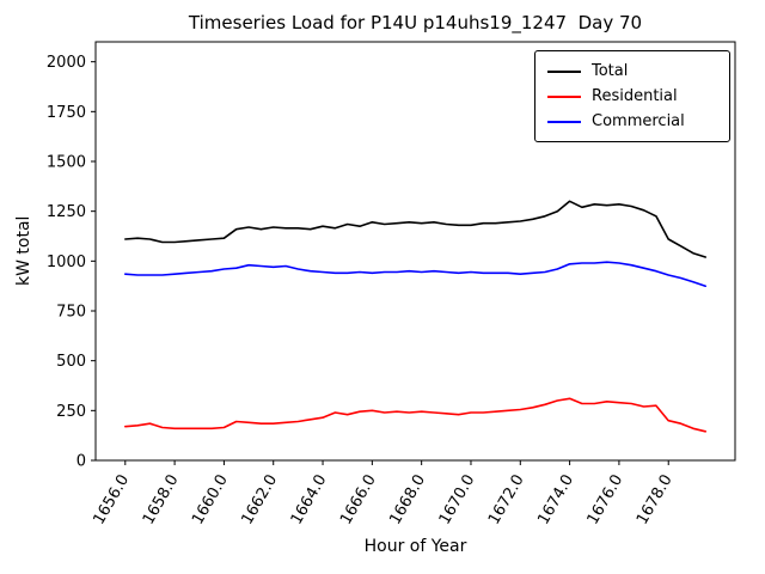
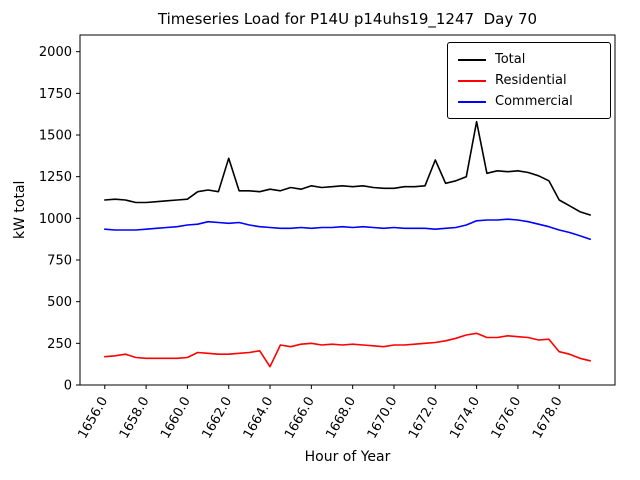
Total/1662.0: 1170 -> 1360
Residential/1664.0: 220 -> 110
Total/1672.0: 1200 -> 1350
Total/1674.0: 1300 -> 1580
